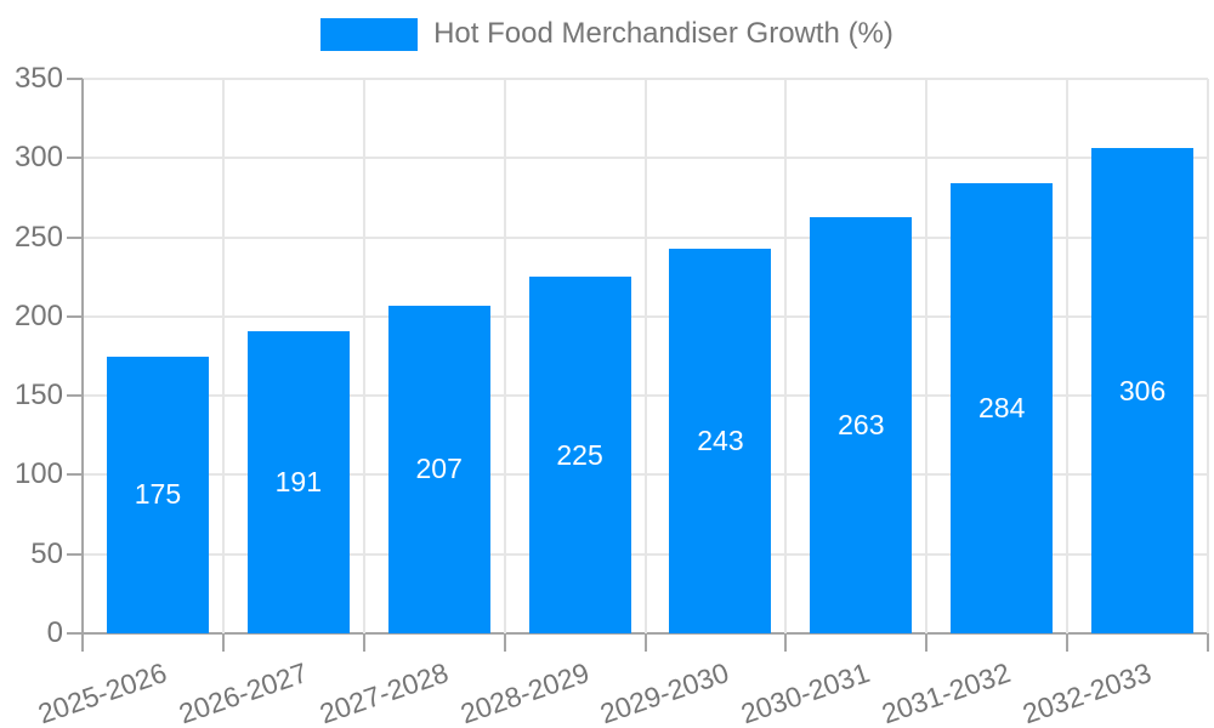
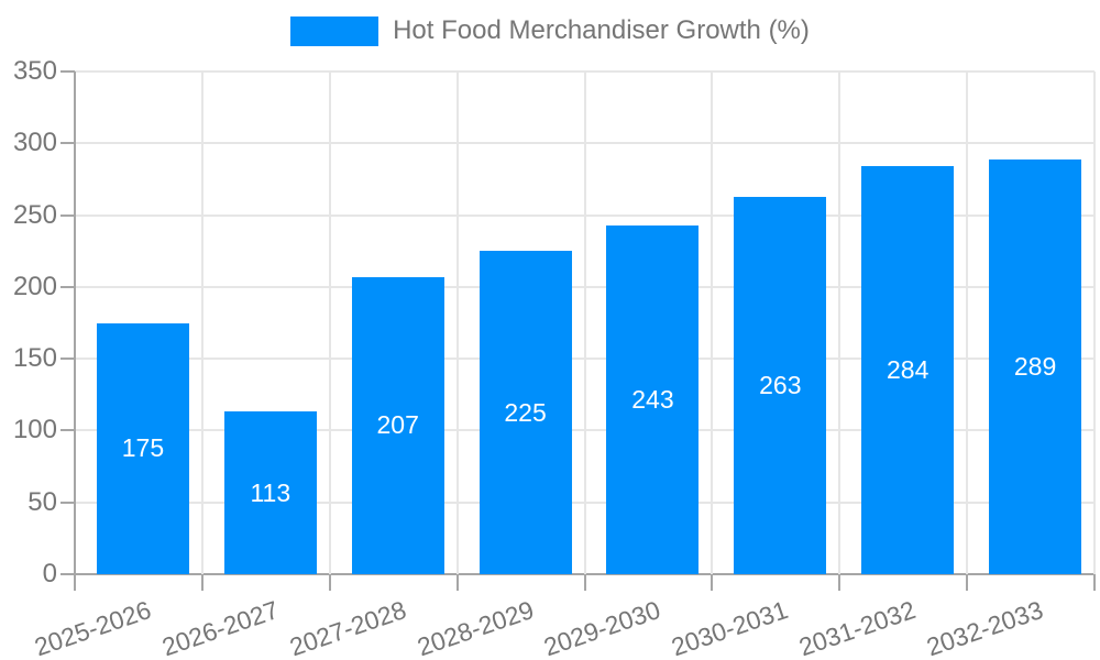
2026-2027: 191 -> 113
2032-2033: 306 -> 289
